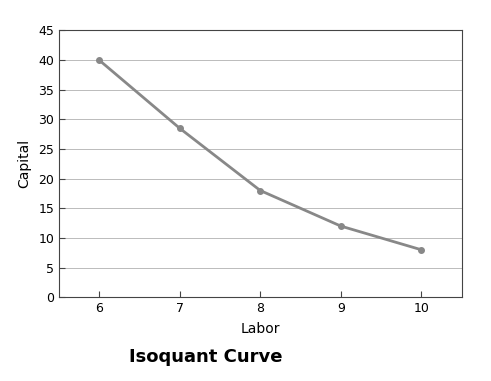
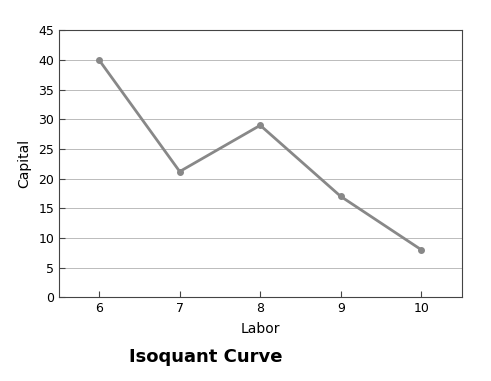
7: 28.5 -> 21.2
8: 18.0 -> 29.0
9: 12.0 -> 17.0
